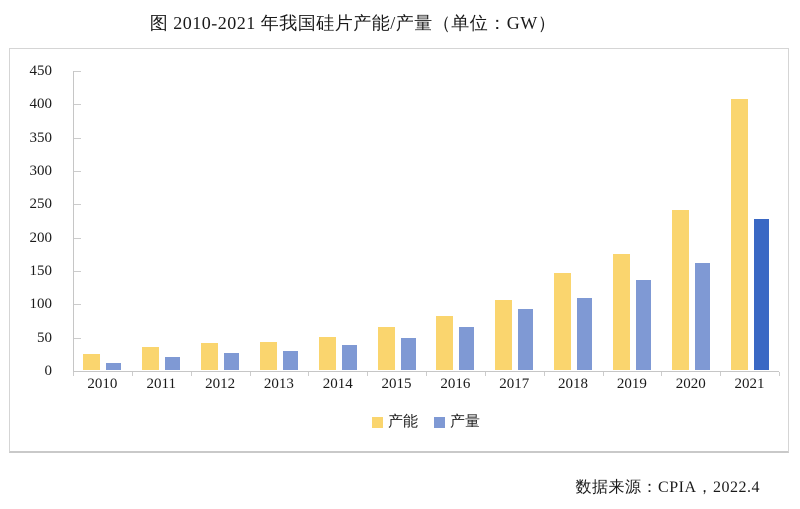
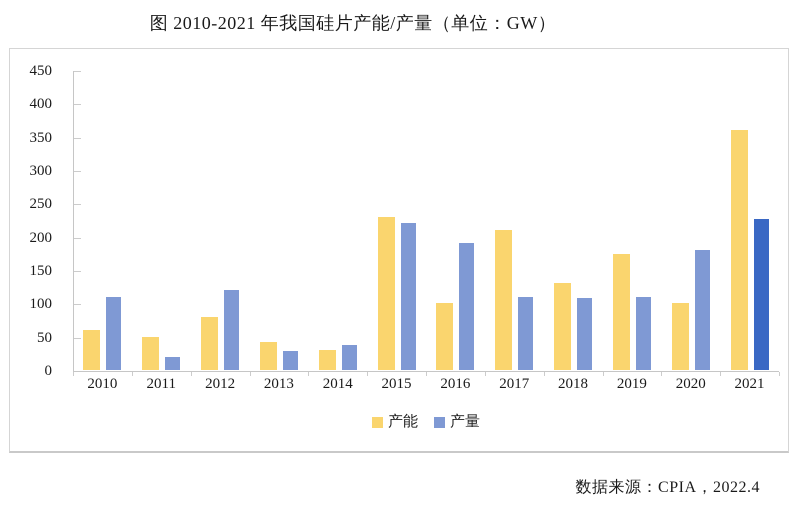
产能/2010: 20 -> 60
产量/2010: 10 -> 110
产能/2011: 40 -> 50
产能/2012: 40 -> 80
产量/2012: 20 -> 120
产能/2014: 50 -> 30
产能/2015: 60 -> 230
产量/2015: 50 -> 220
产能/2016: 80 -> 100
产量/2016: 60 -> 190
产能/2017: 100 -> 210
产量/2017: 90 -> 110
产能/2018: 150 -> 130
产量/2019: 140 -> 110
产能/2020: 240 -> 100
产量/2020: 160 -> 180
产能/2021: 410 -> 360
